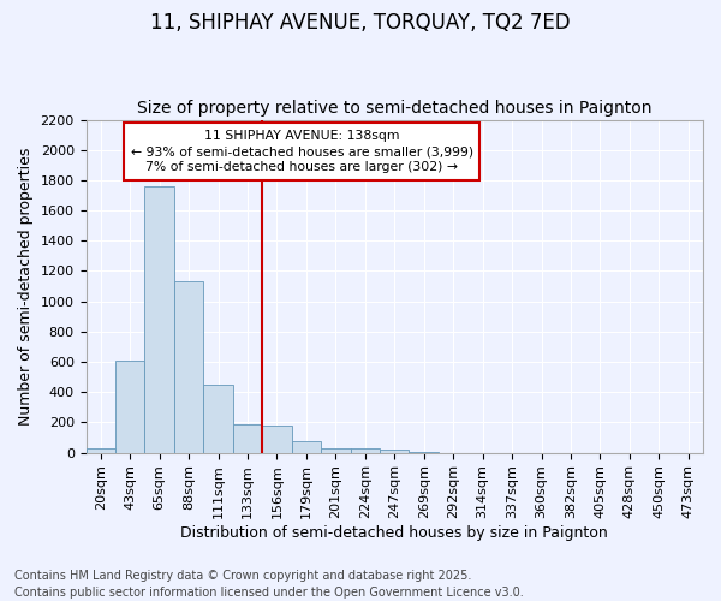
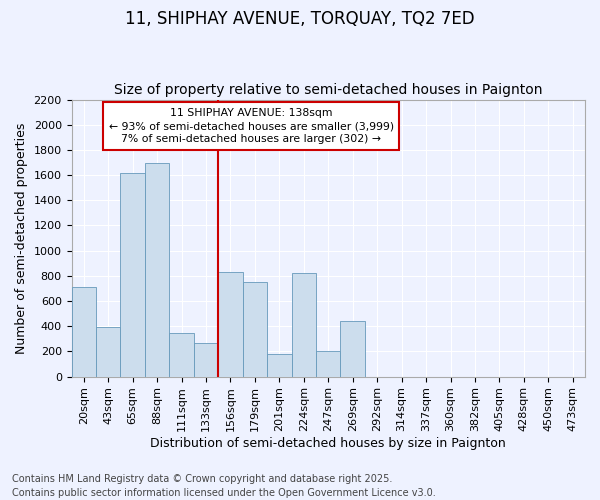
20sqm: 30 -> 710
43sqm: 610 -> 390
65sqm: 1760 -> 1620
88sqm: 1130 -> 1700
111sqm: 450 -> 350
133sqm: 190 -> 270
156sqm: 180 -> 830
179sqm: 80 -> 750
201sqm: 30 -> 180
224sqm: 30 -> 820
247sqm: 20 -> 200
269sqm: 0 -> 440
